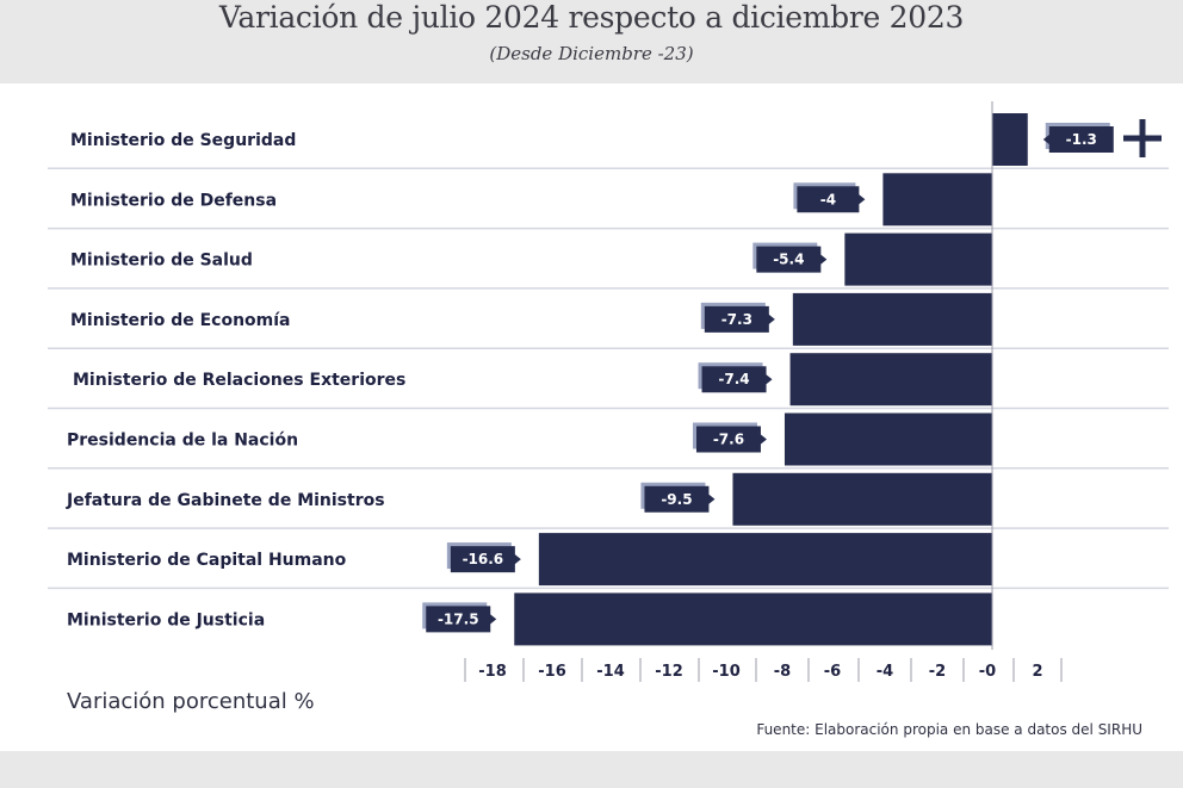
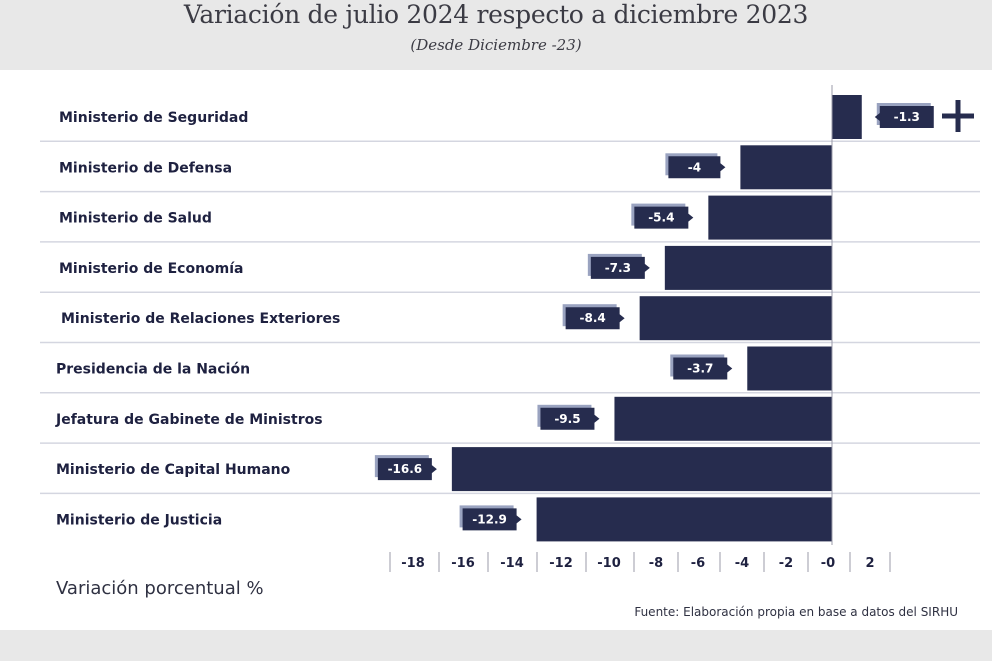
Ministerio de Relaciones Exteriores: -7.4 -> -8.4
Presidencia de la Nación: -7.6 -> -3.7
Ministerio de Justicia: -17.5 -> -12.9
